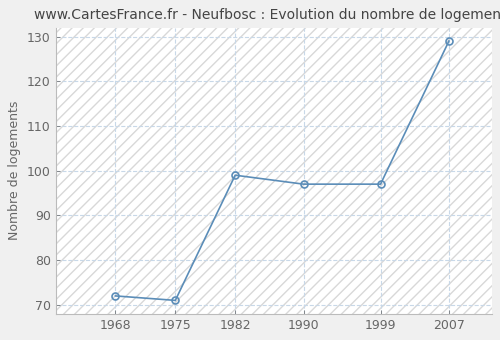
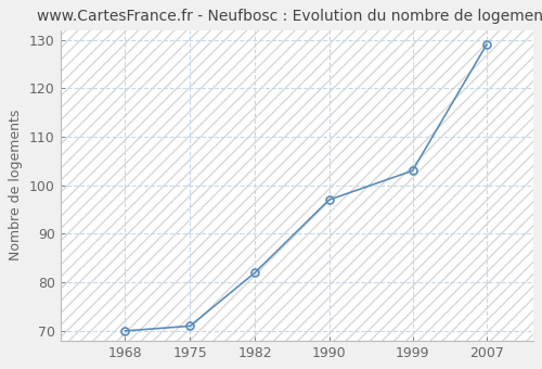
1968: 72 -> 70
1982: 99 -> 82
1999: 97 -> 103
